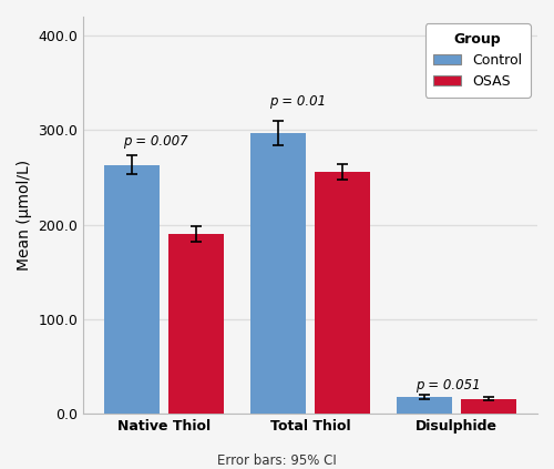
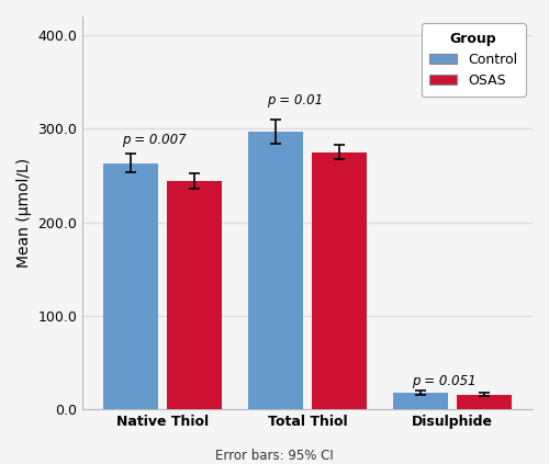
OSAS/Native Thiol: 190 -> 244
OSAS/Total Thiol: 256 -> 275
